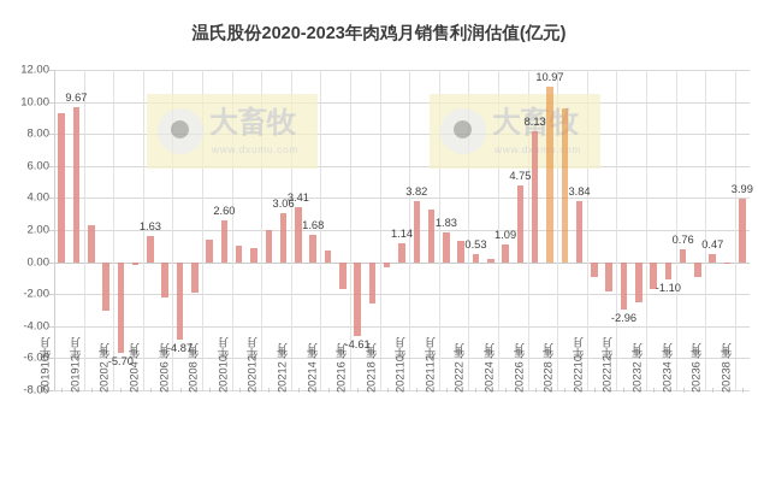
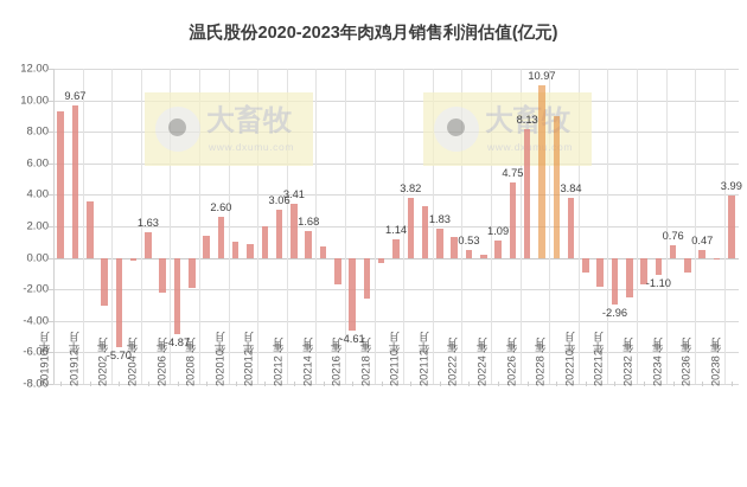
2019年12月: 2.3 -> 3.6
2022年8月: 9.6 -> 9.0
